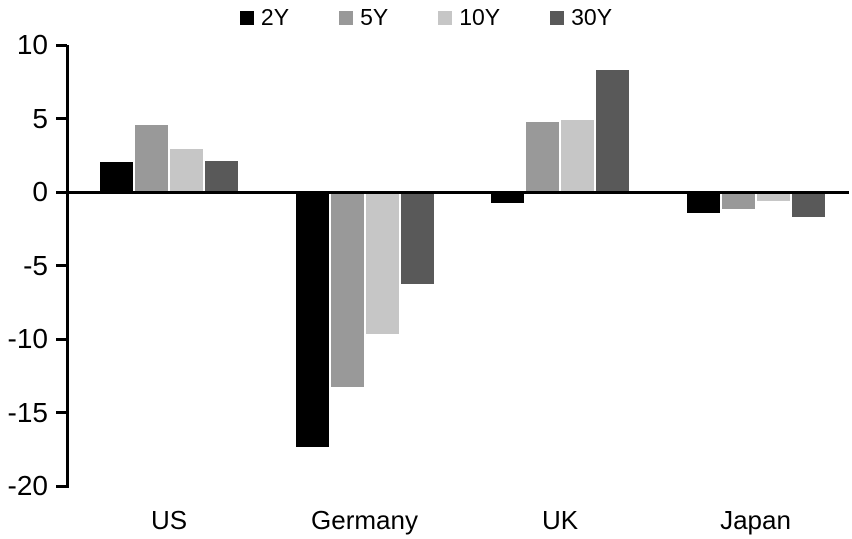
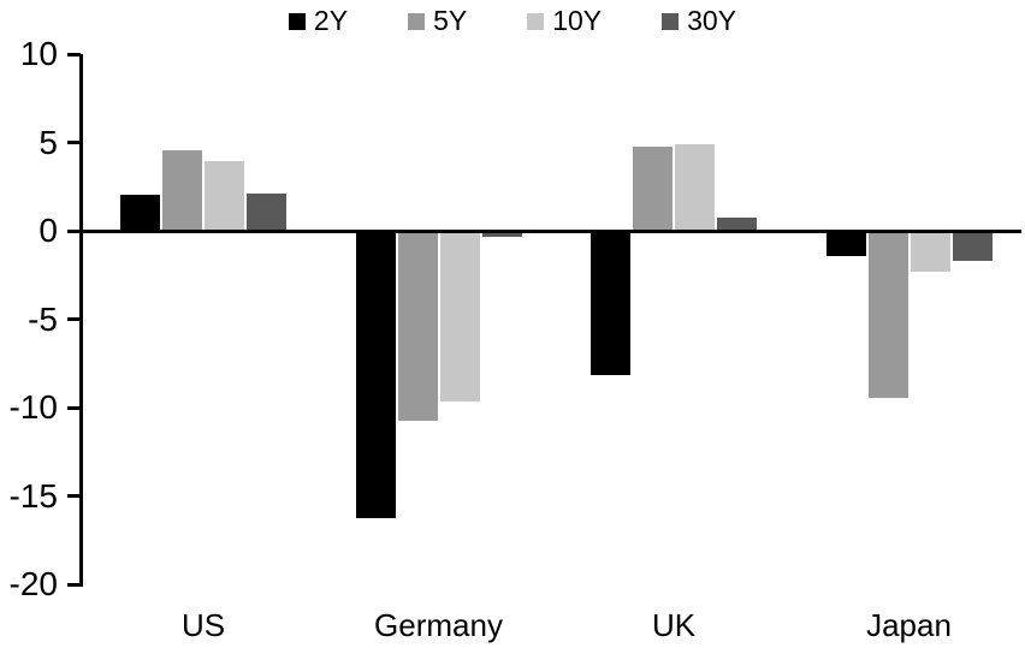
10Y/US: 3.0 -> 4.0
2Y/Germany: -17.4 -> -16.3
5Y/Germany: -13.3 -> -10.8
30Y/Germany: -6.3 -> -0.4
2Y/UK: -0.8 -> -8.2
30Y/UK: 8.4 -> 0.8
5Y/Japan: -1.2 -> -9.5
10Y/Japan: -0.7 -> -2.4
